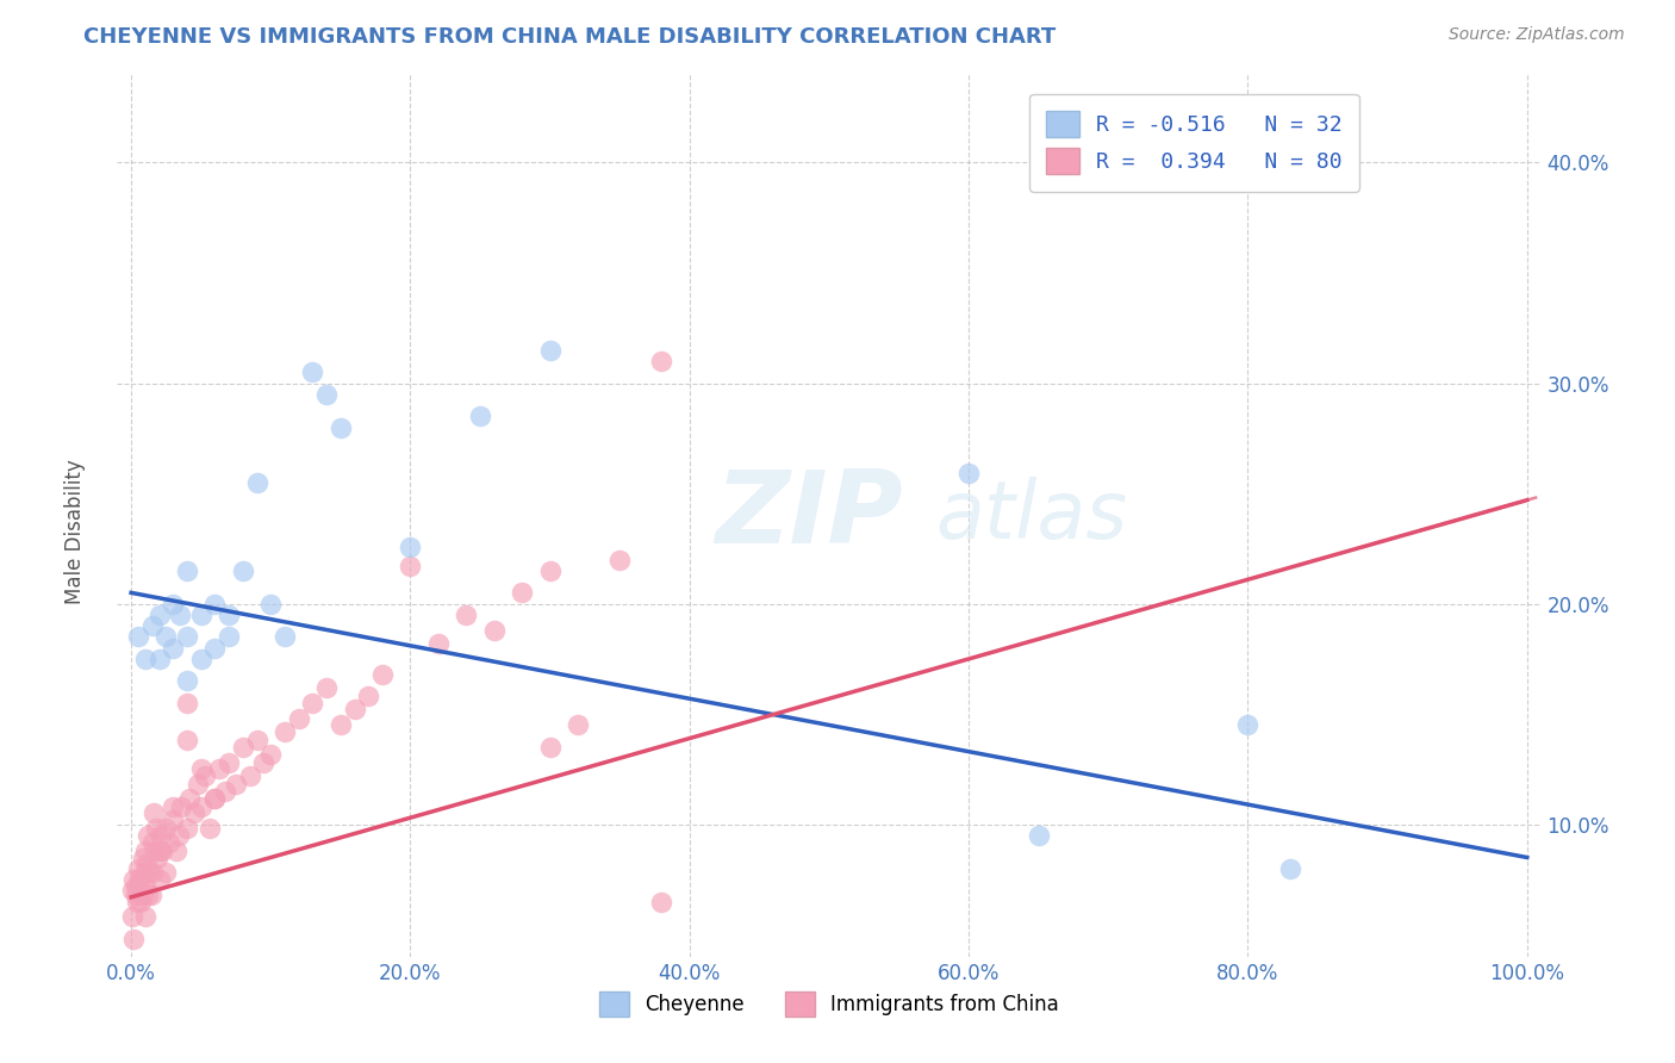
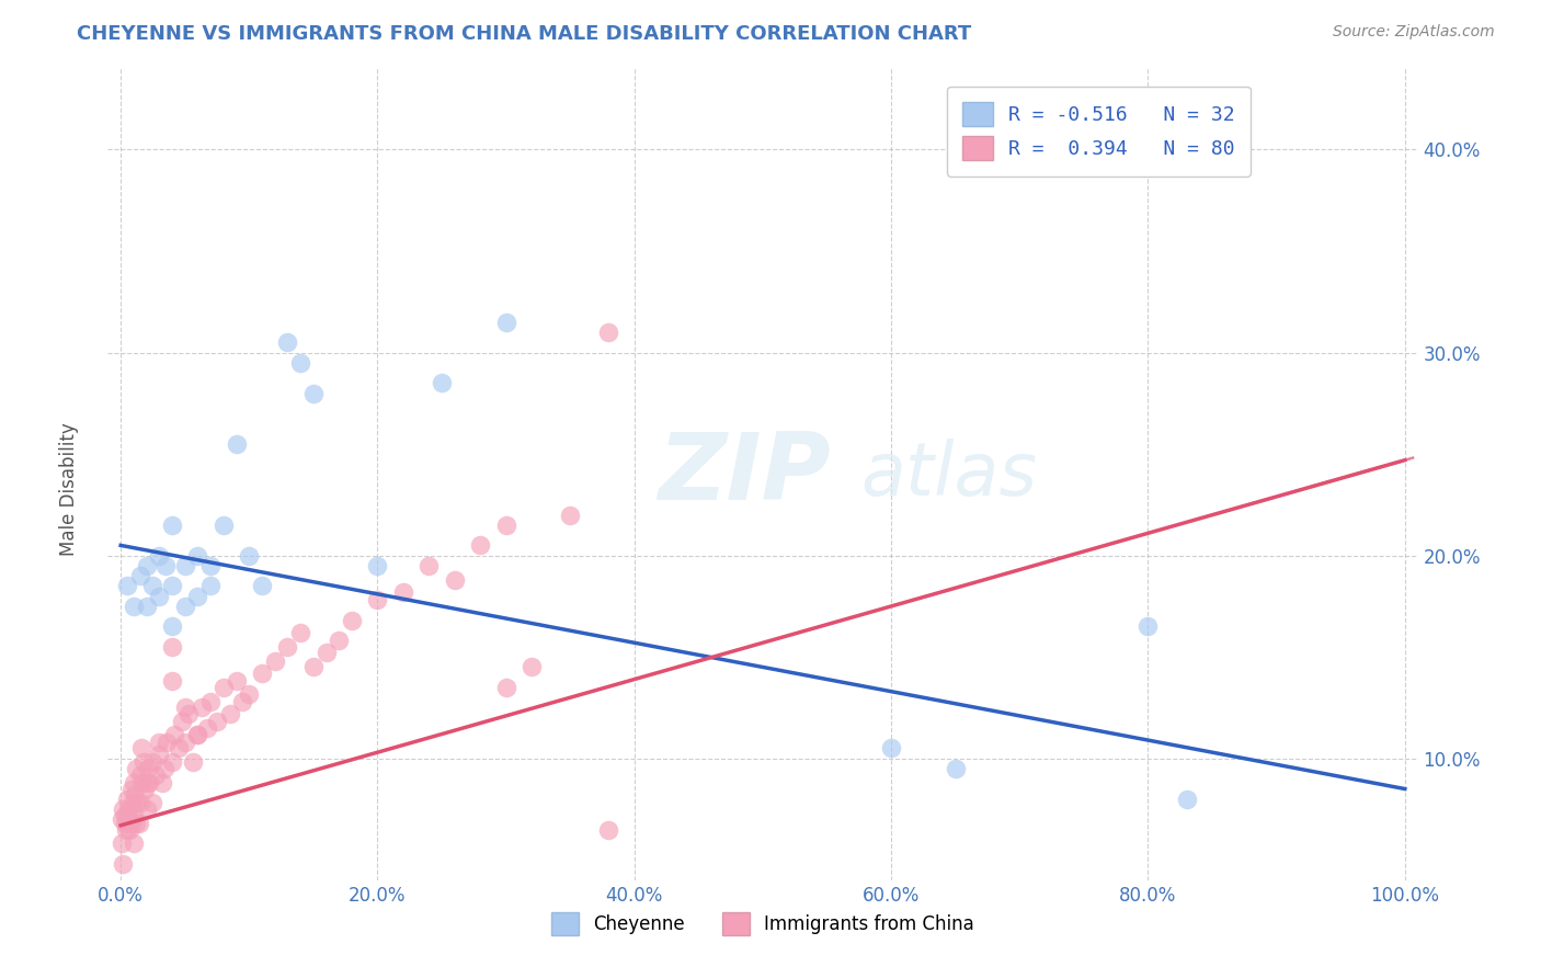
Cheyenne/20.0%: 22.6% -> 19.5%
Immigrants from China/20.0%: 21.7% -> 17.8%
Cheyenne/60.0%: 25.9% -> 10.5%
Cheyenne/80.0%: 14.5% -> 16.5%
